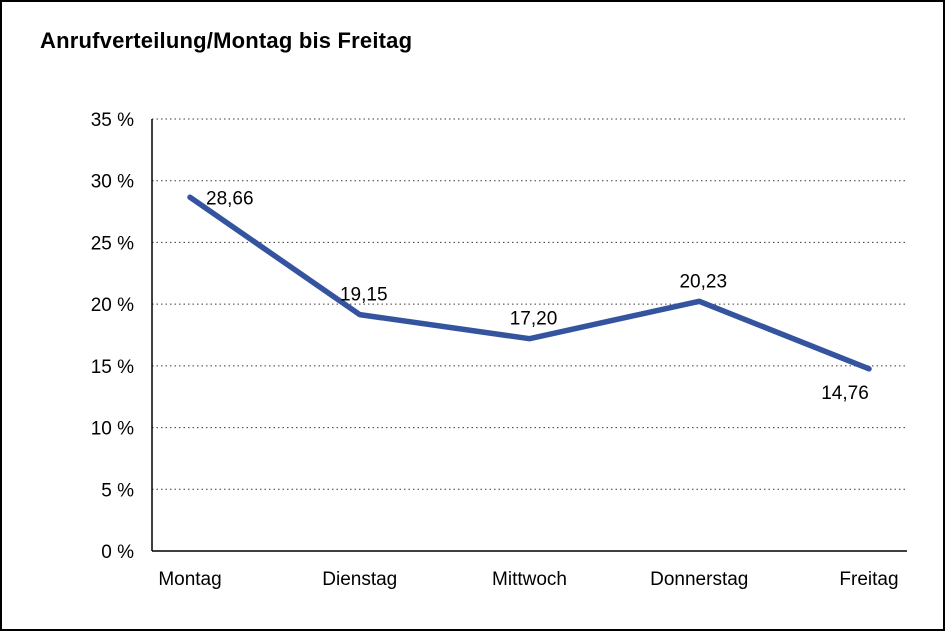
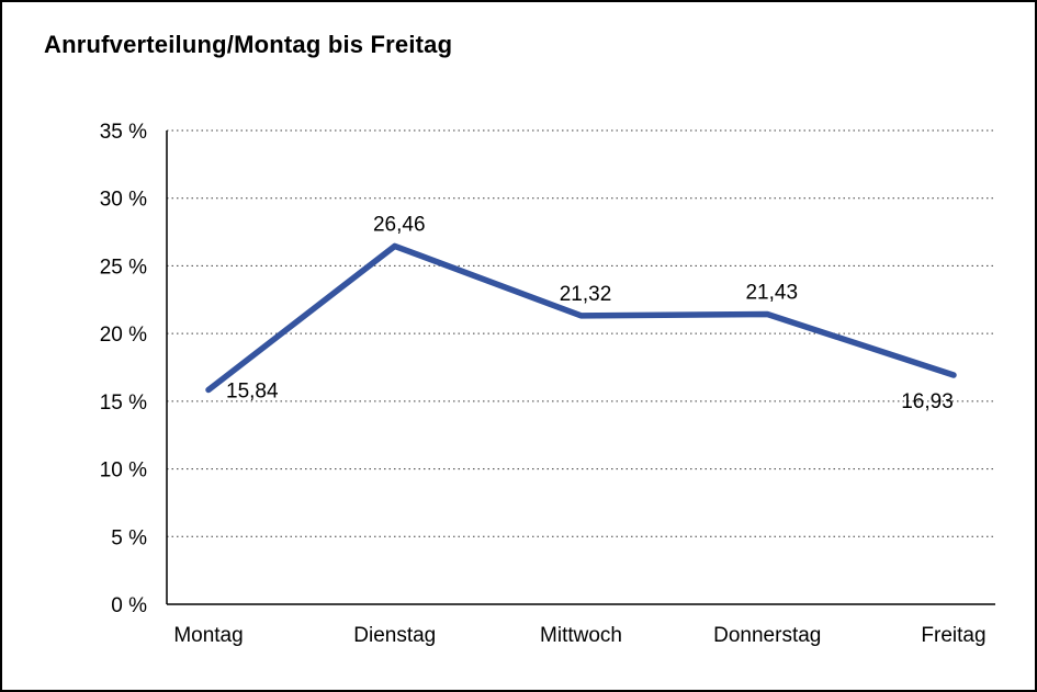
Montag: 28,66 -> 15,84
Dienstag: 19,15 -> 26,46
Mittwoch: 17,20 -> 21,32
Donnerstag: 20,23 -> 21,43
Freitag: 14,76 -> 16,93
